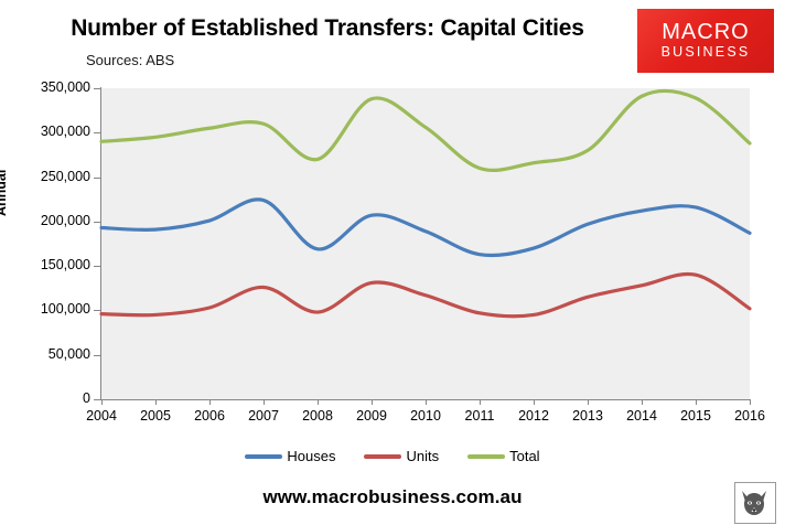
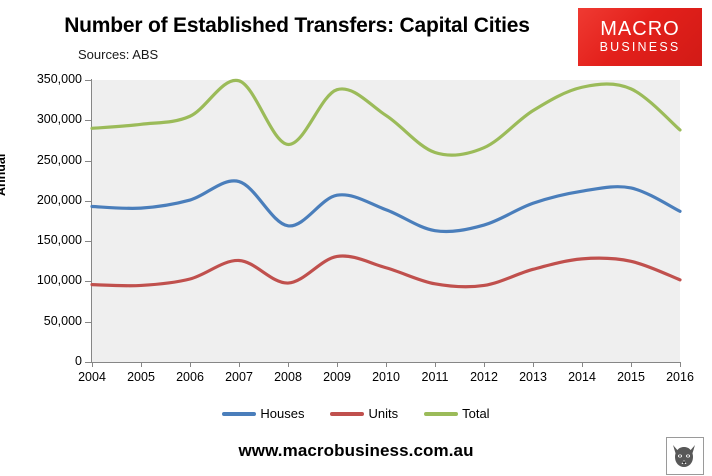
Total/2007: 310000 -> 350000
Total/2013: 280000 -> 310000
Units/2015: 140000 -> 120000
